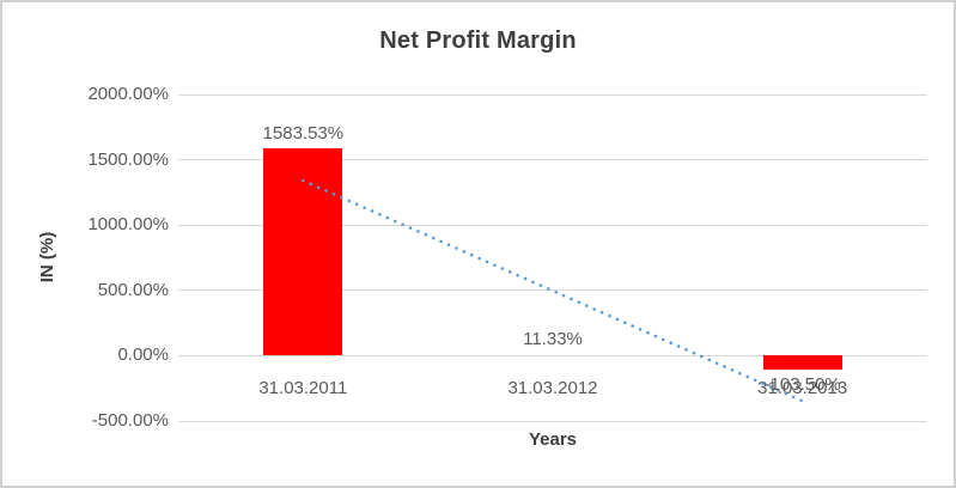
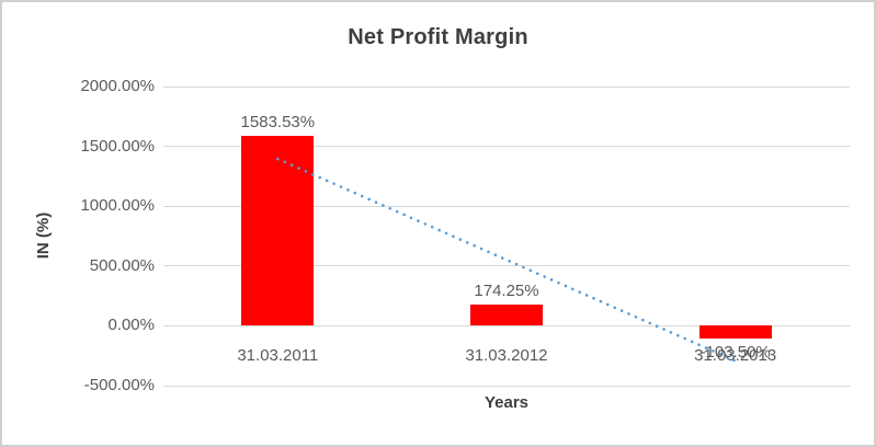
31.03.2012: 11.33% -> 174.25%
